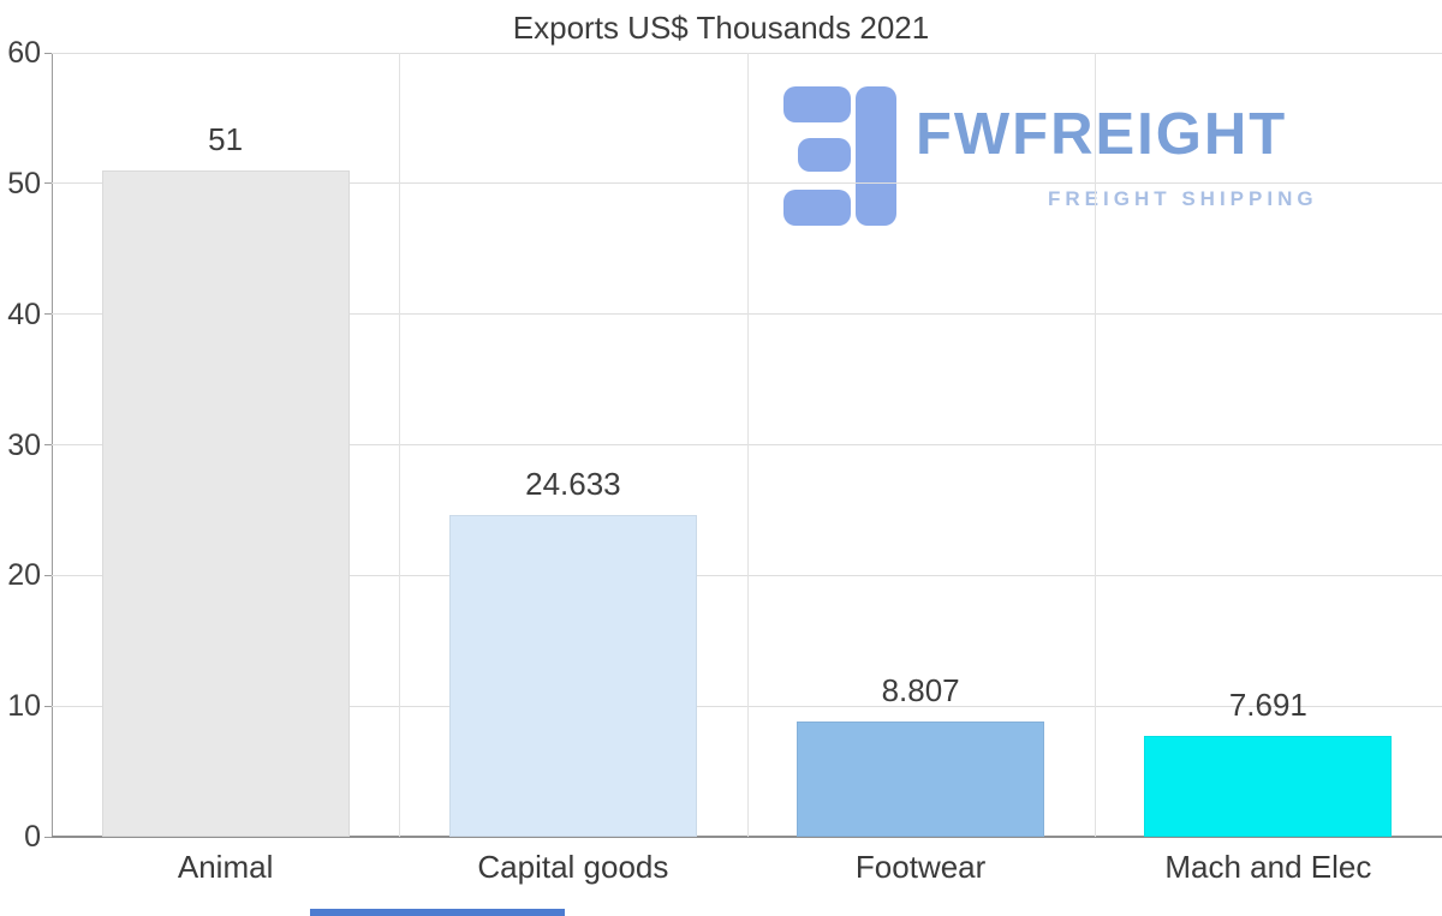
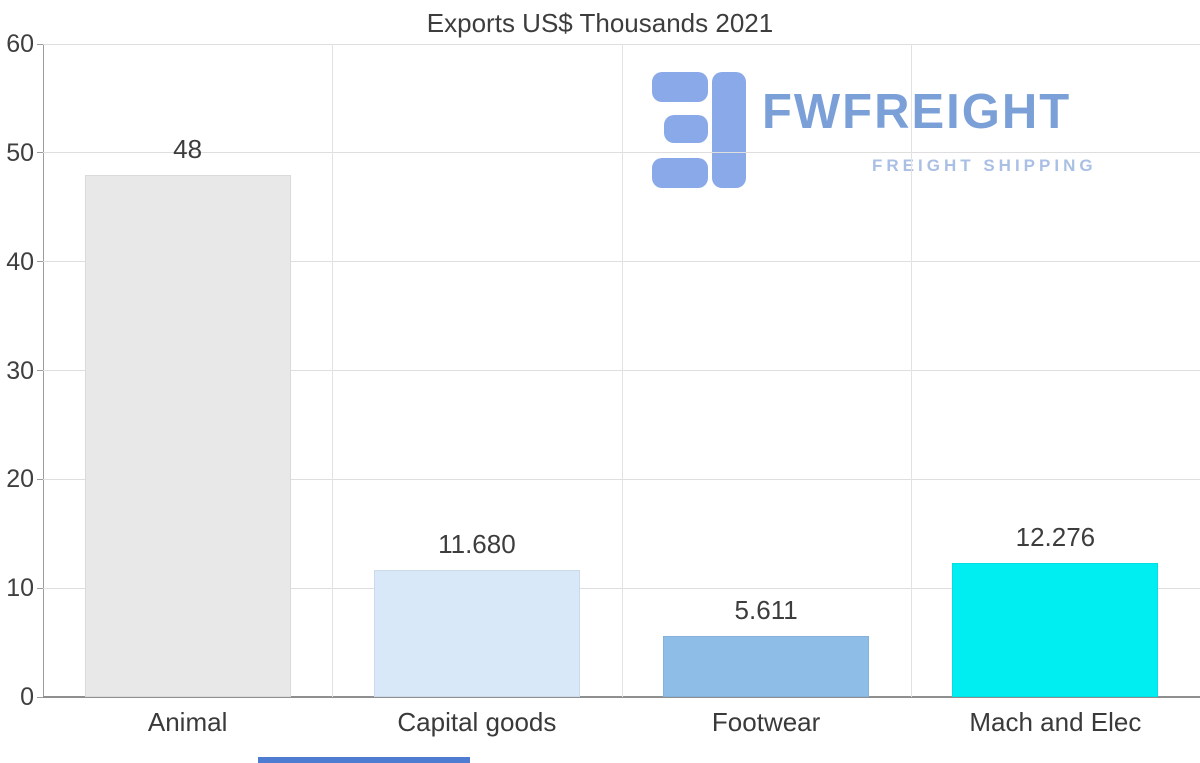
Animal: 51 -> 48
Capital goods: 24.633 -> 11.680
Footwear: 8.807 -> 5.611
Mach and Elec: 7.691 -> 12.276
